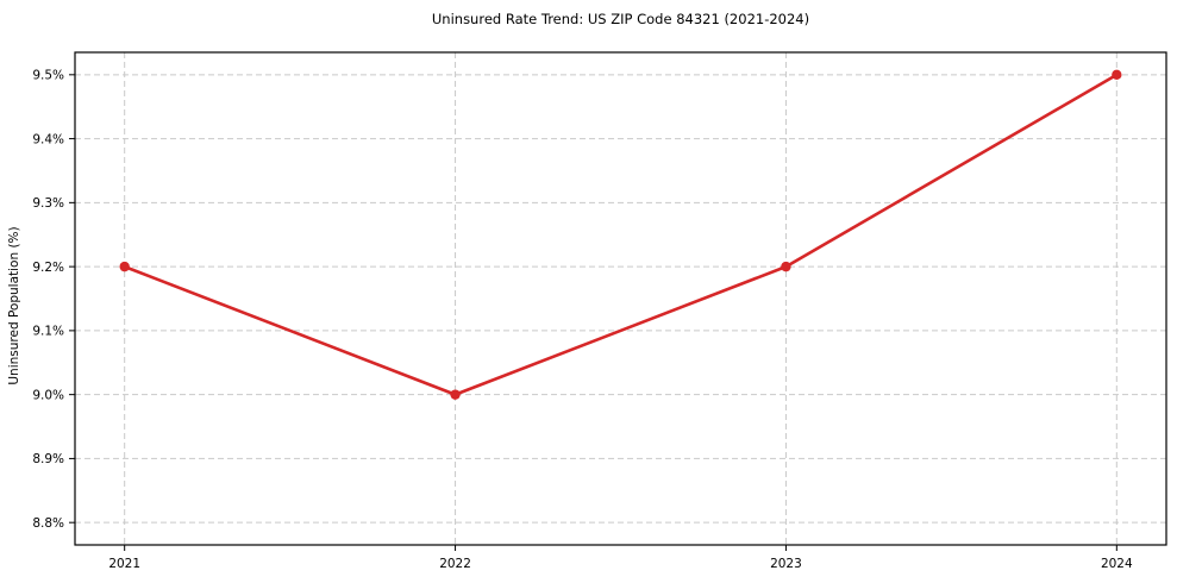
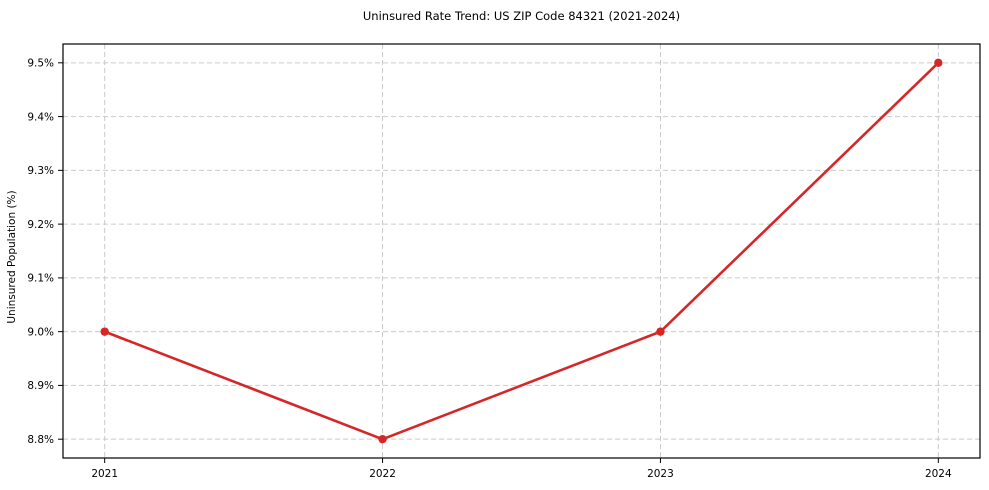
2021: 9.2% -> 9.0%
2022: 9.0% -> 8.8%
2023: 9.2% -> 9.0%
